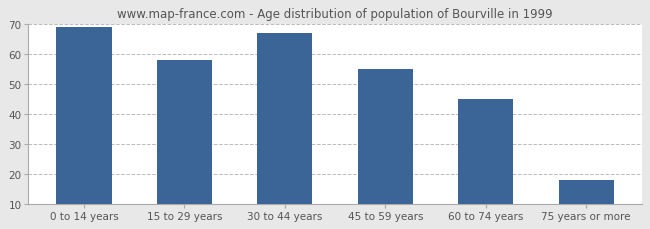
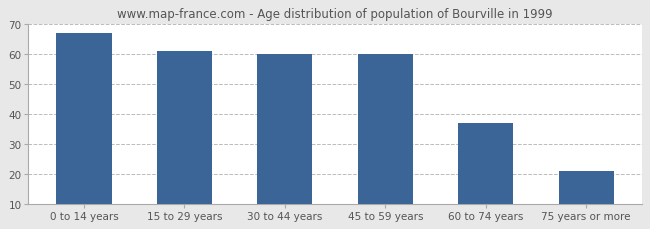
0 to 14 years: 69 -> 67
15 to 29 years: 58 -> 61
30 to 44 years: 67 -> 60
45 to 59 years: 55 -> 60
60 to 74 years: 45 -> 37
75 years or more: 18 -> 21
